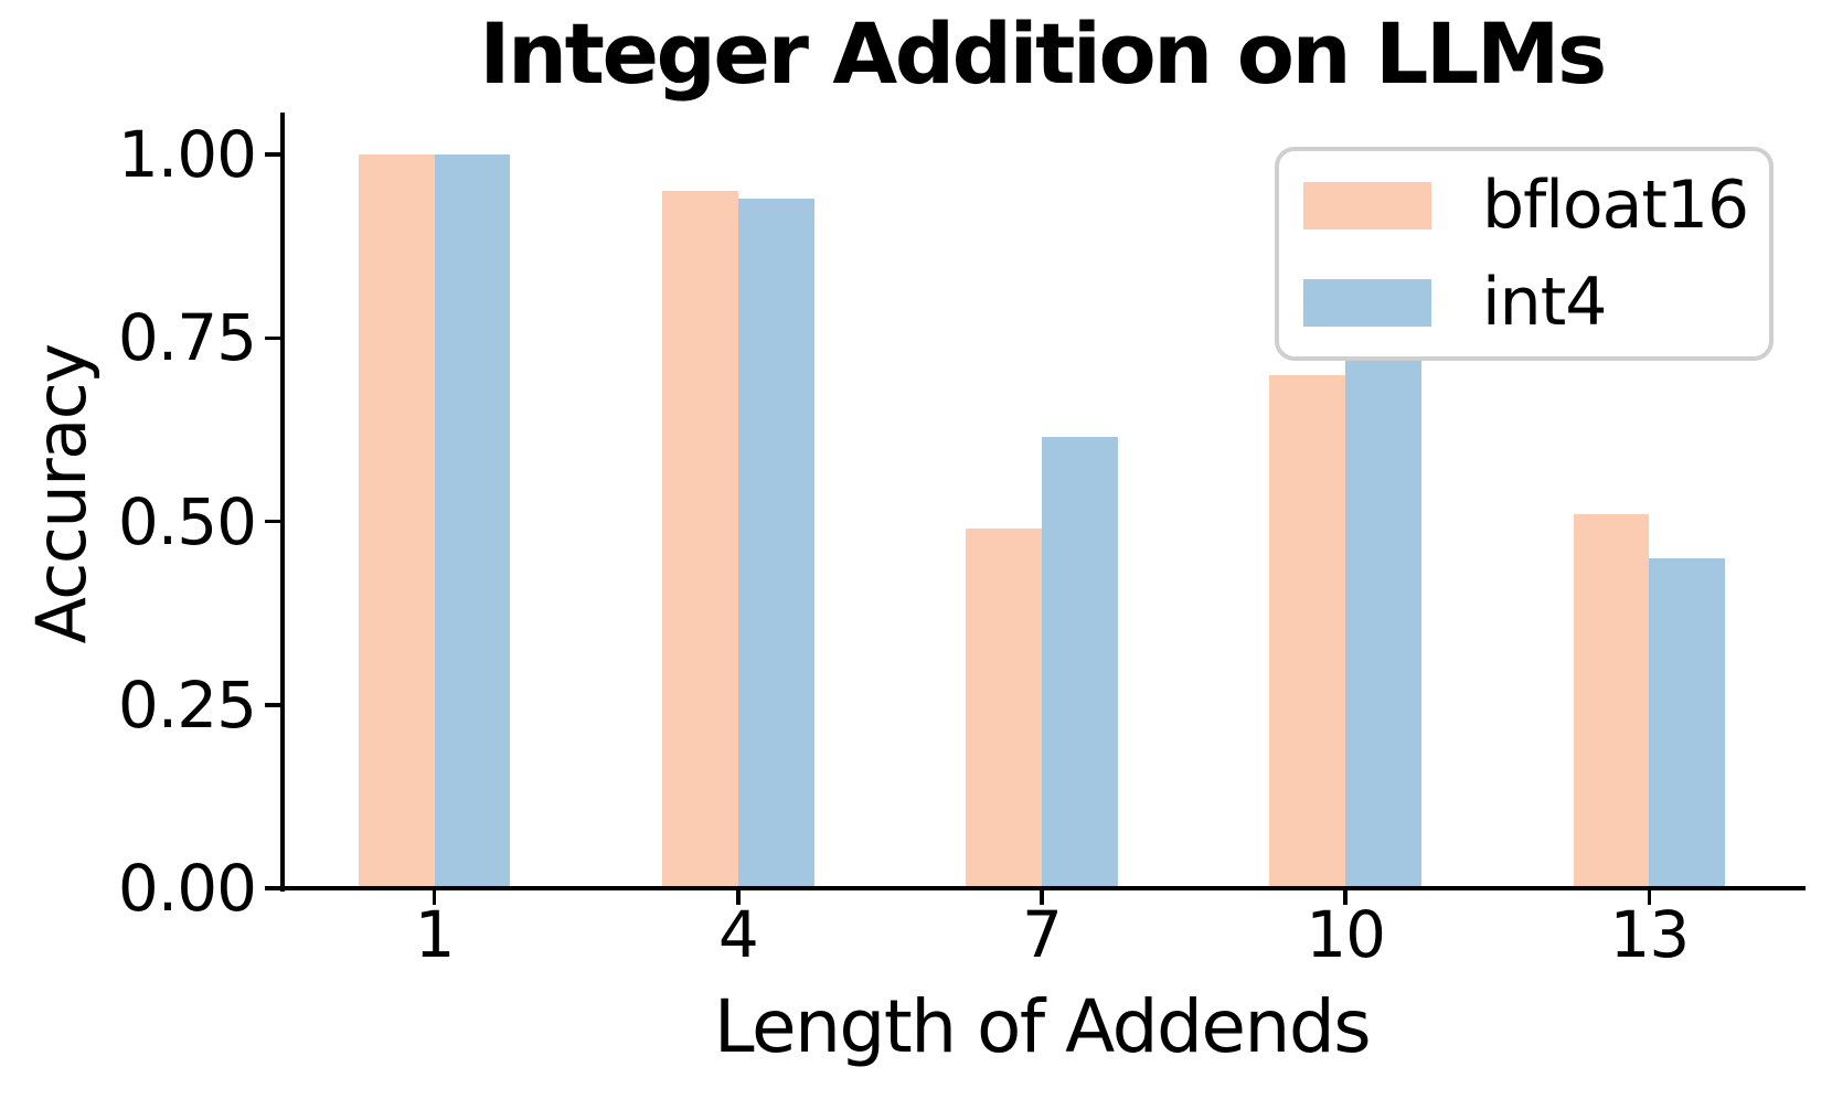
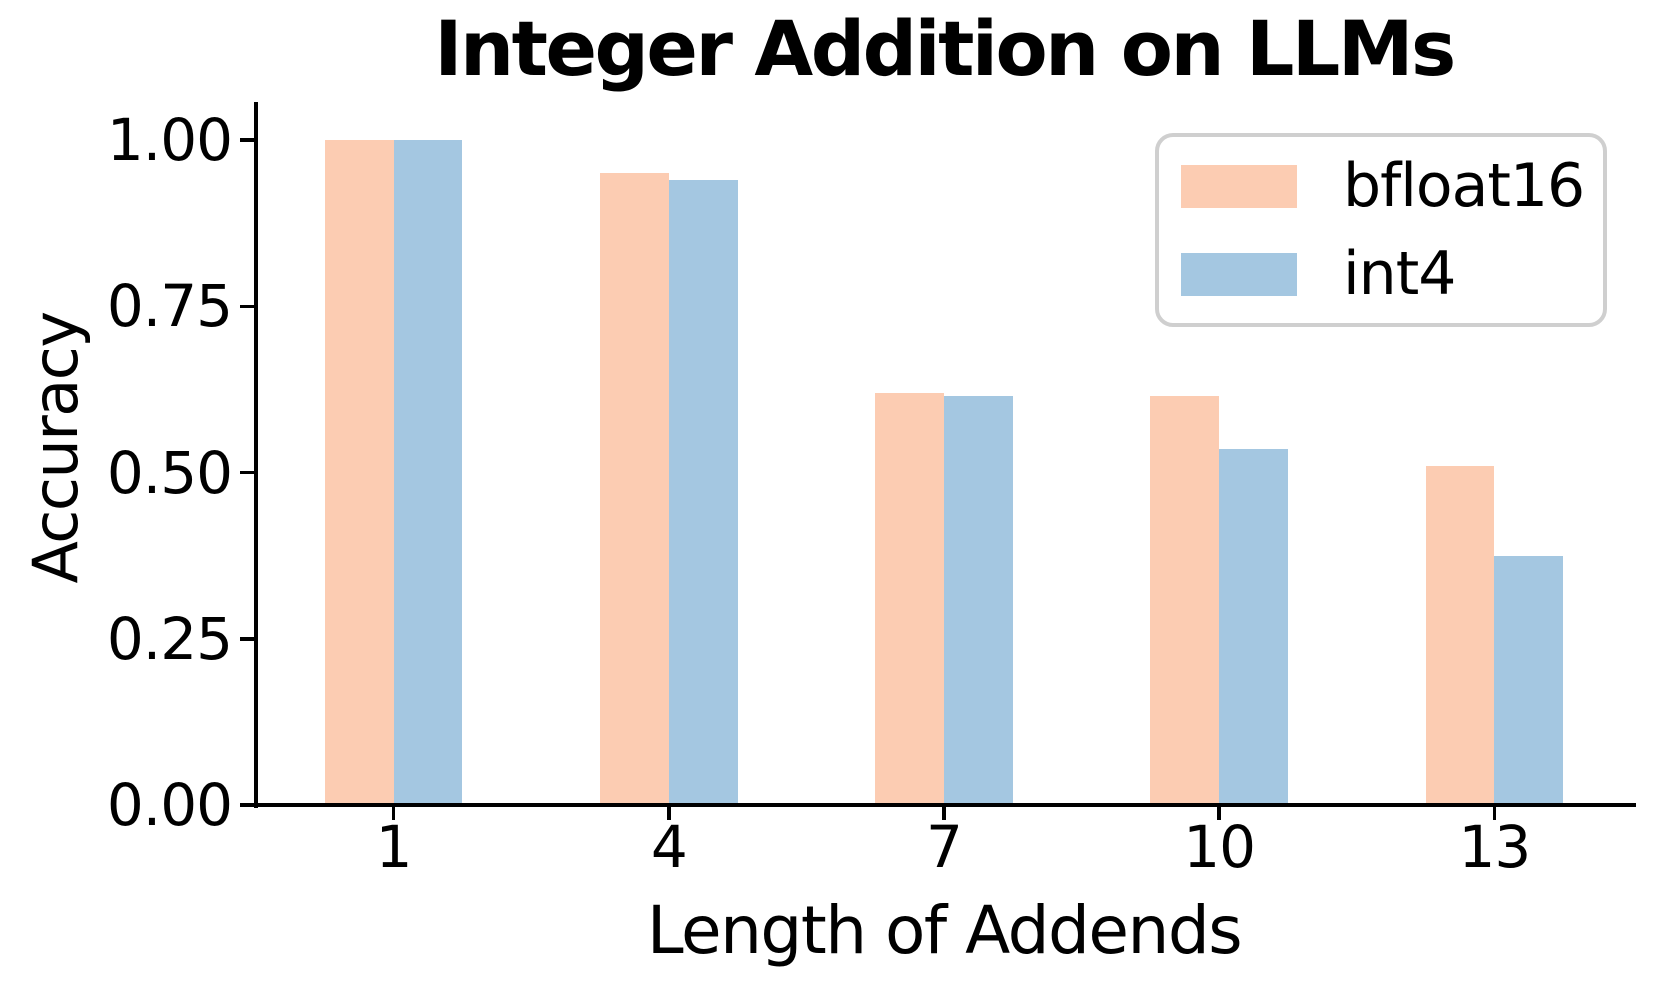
bfloat16/7: 0.49 -> 0.62
bfloat16/10: 0.70 -> 0.61
int4/10: 0.90 -> 0.54
int4/13: 0.45 -> 0.38
